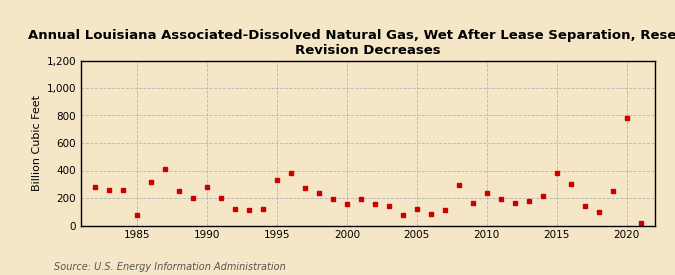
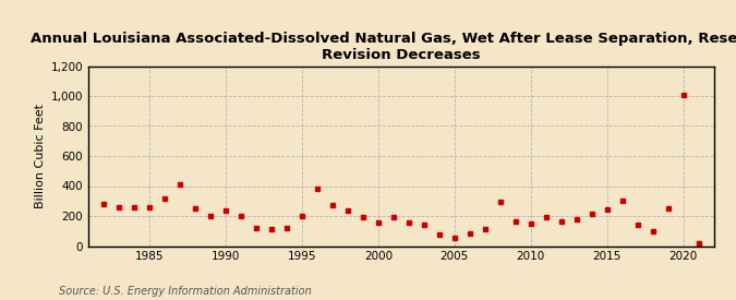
1985: 80 -> 260
1990: 280 -> 240
1995: 330 -> 200
2005: 120 -> 60
2010: 240 -> 150
2015: 380 -> 240
2020: 780 -> 1,010
